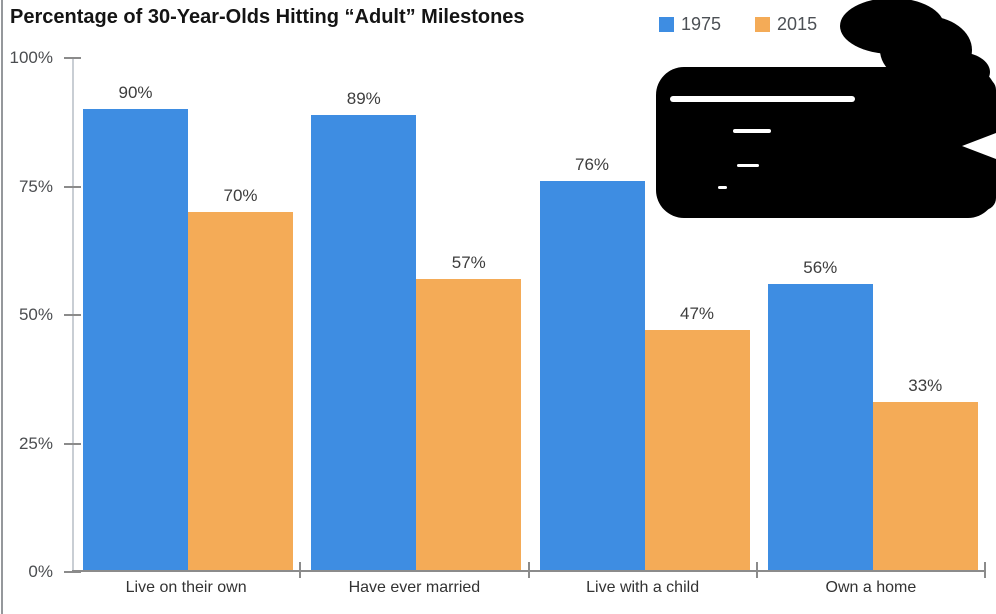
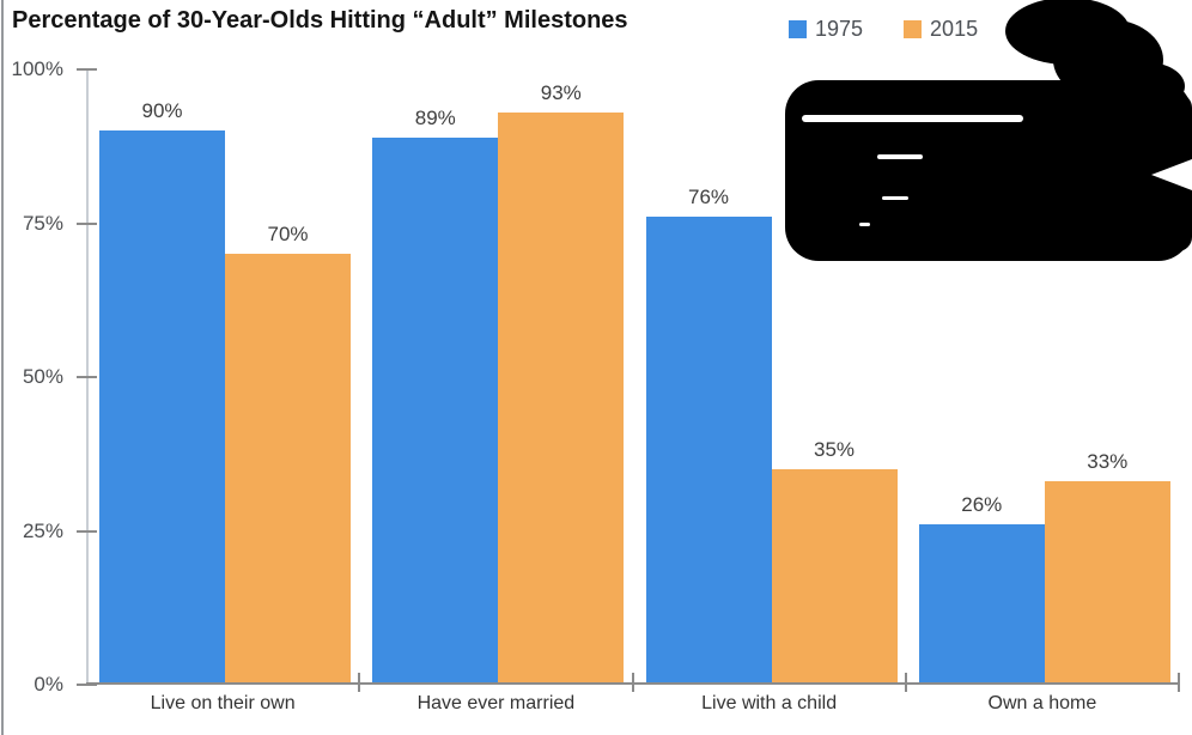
2015/Have ever married: 57% -> 93%
2015/Live with a child: 47% -> 35%
1975/Own a home: 56% -> 26%
